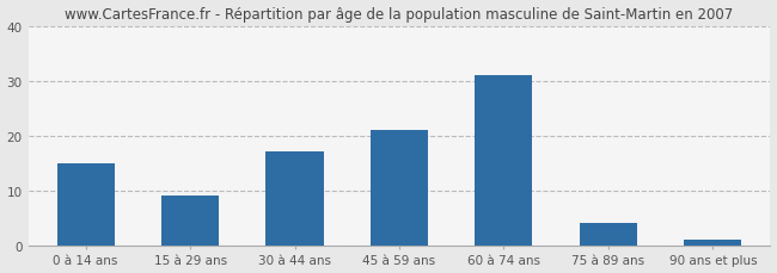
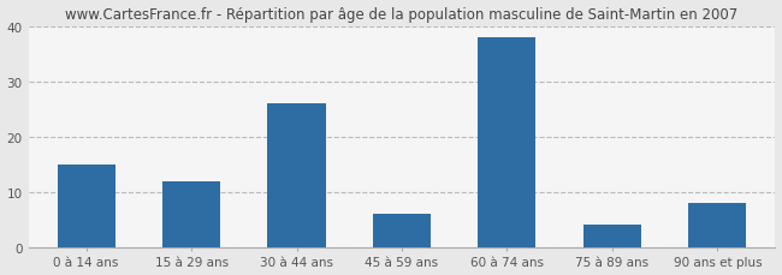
15 à 29 ans: 9 -> 12
30 à 44 ans: 17 -> 26
45 à 59 ans: 21 -> 6
60 à 74 ans: 31 -> 38
90 ans et plus: 1 -> 8
